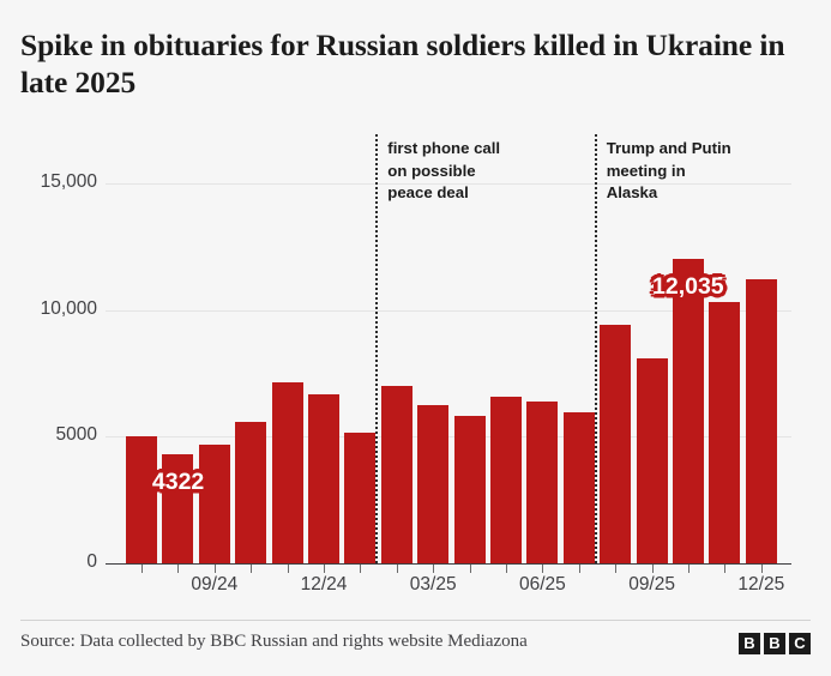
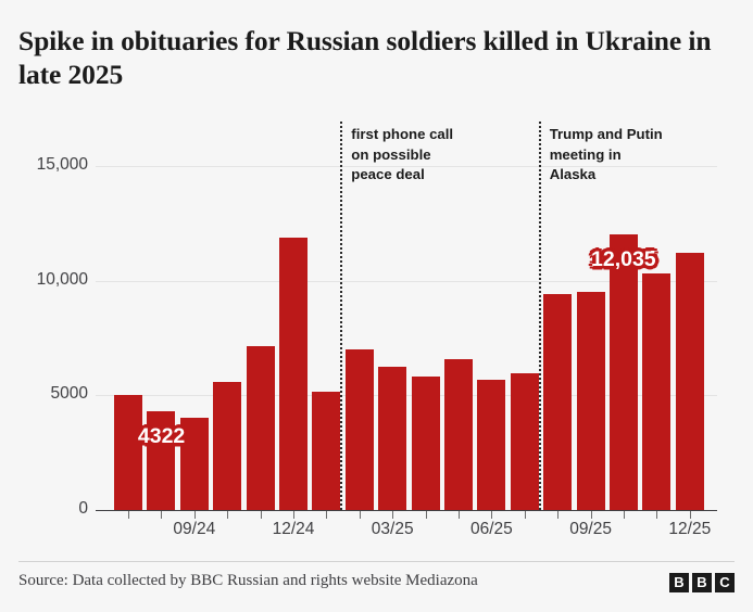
09/24: 4700 -> 4000
12/24: 6600 -> 11900
06/25: 6400 -> 5700
09/25: 8100 -> 9500
